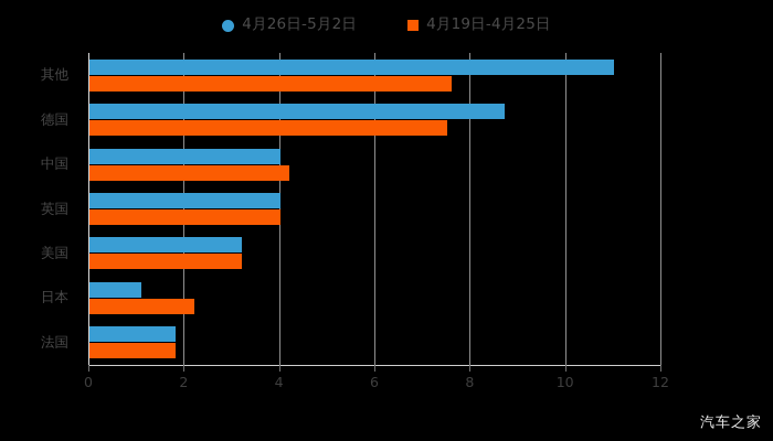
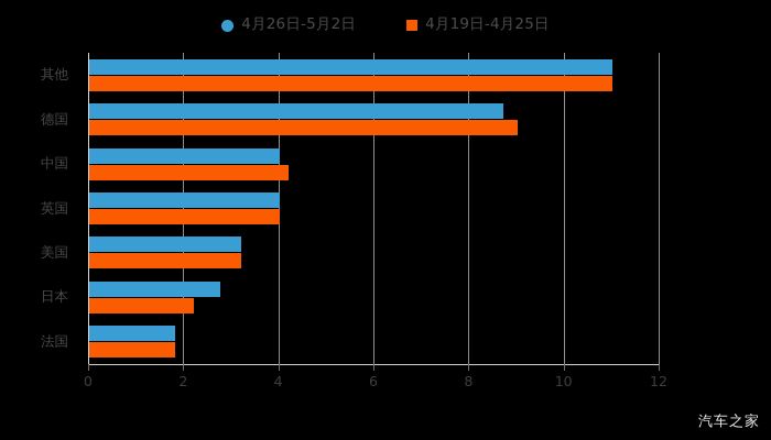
4月19日-4月25日/其他: 7.6 -> 11.0
4月19日-4月25日/德国: 7.5 -> 9.0
4月26日-5月2日/日本: 1.1 -> 2.8
